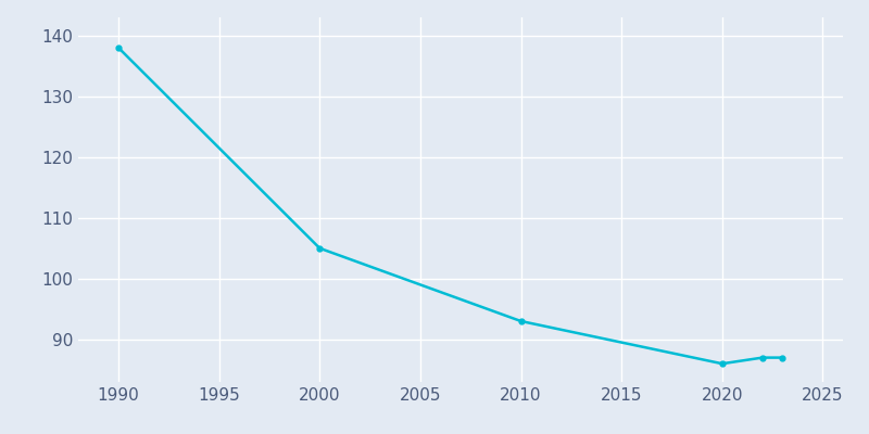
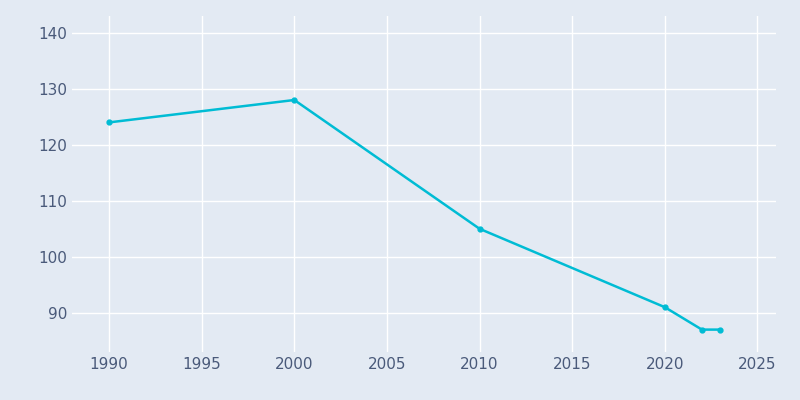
1990: 138 -> 124
2000: 105 -> 128
2010: 93 -> 105
2020: 86 -> 91
